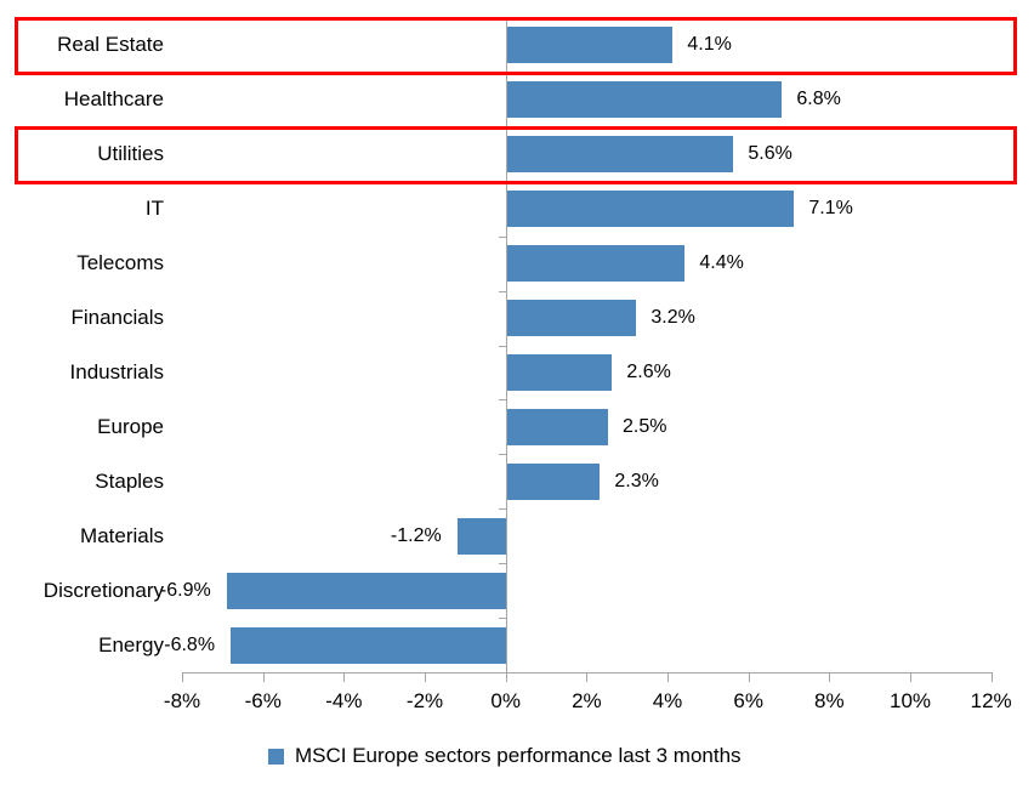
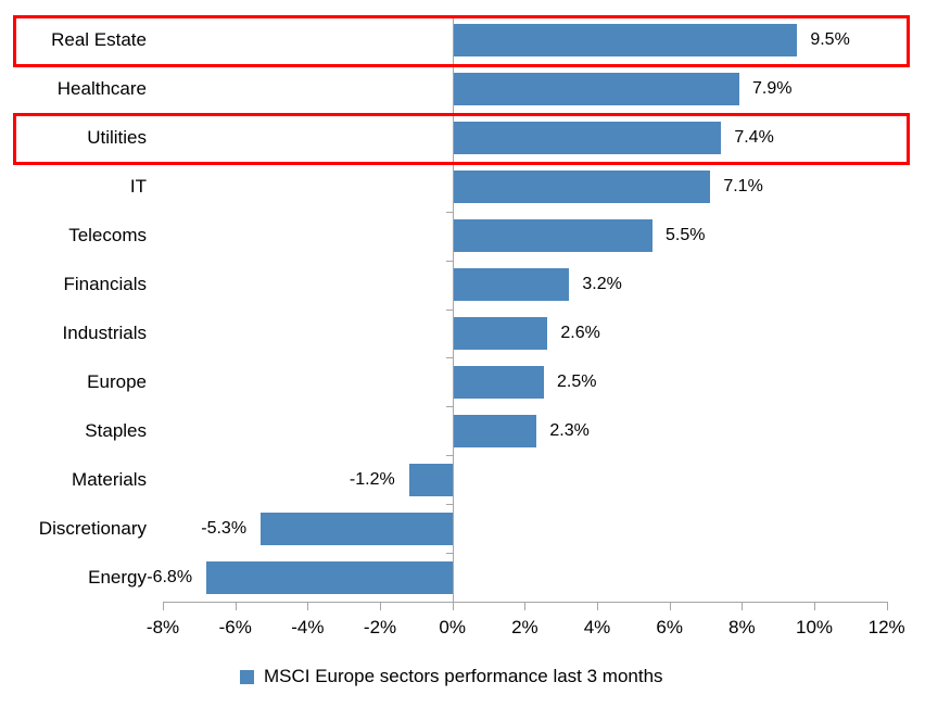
Real Estate: 4.1% -> 9.5%
Healthcare: 6.8% -> 7.9%
Utilities: 5.6% -> 7.4%
Telecoms: 4.4% -> 5.5%
Discretionary: -6.9% -> -5.3%
